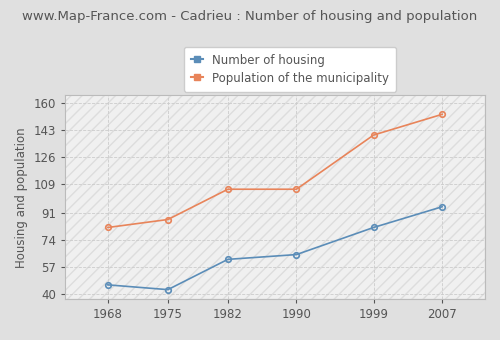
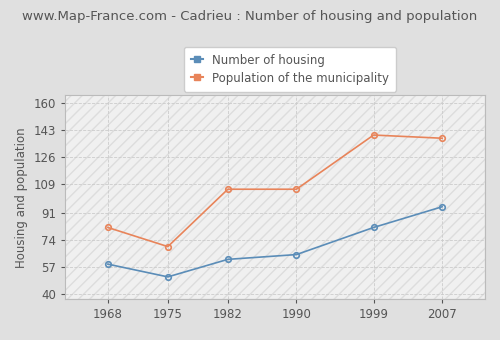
Number of housing/1968: 46 -> 59
Number of housing/1975: 43 -> 51
Population of the municipality/1975: 87 -> 70
Population of the municipality/2007: 153 -> 138
